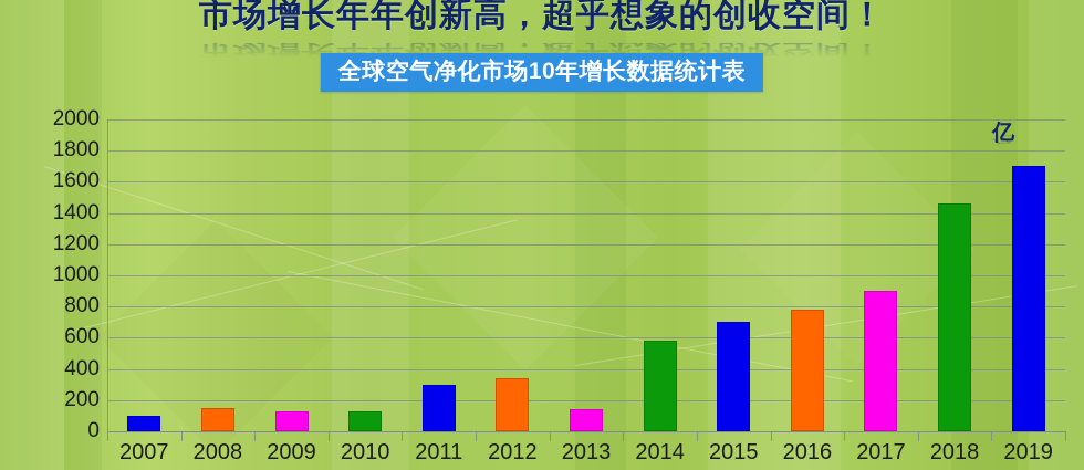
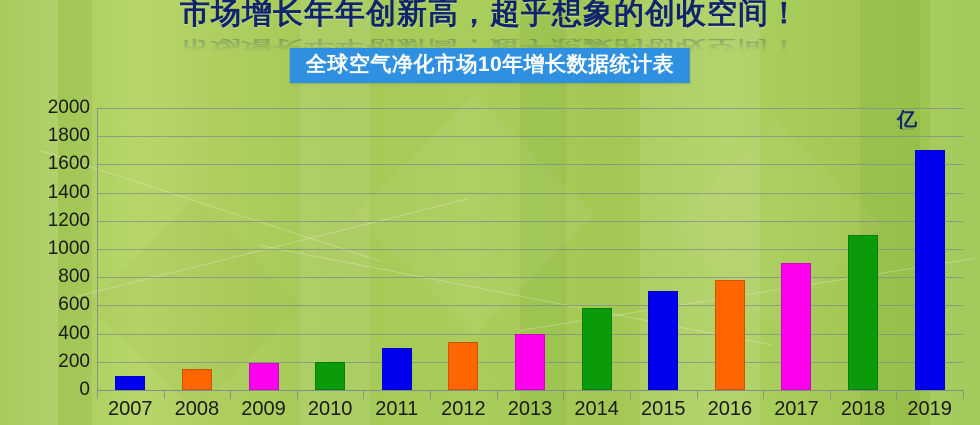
2009: 130 -> 190
2010: 130 -> 200
2013: 140 -> 400
2018: 1460 -> 1100
